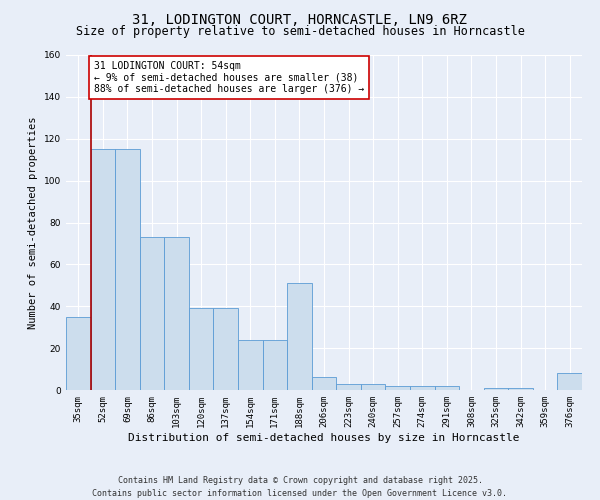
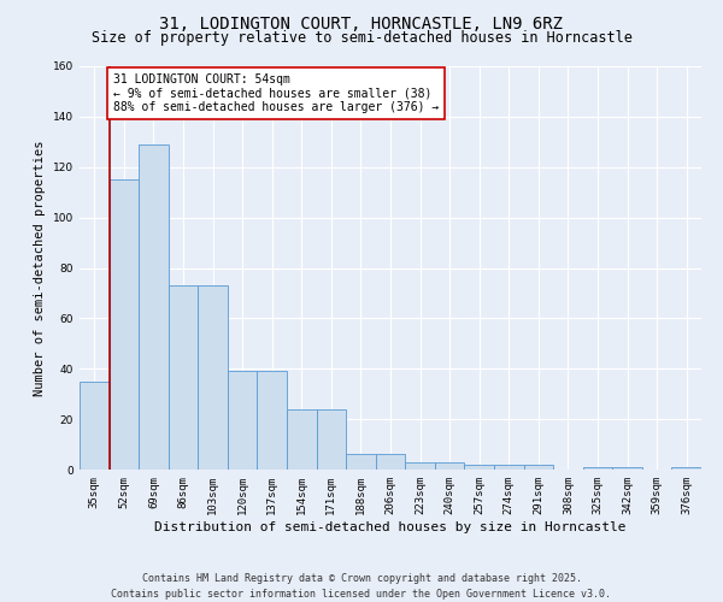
69sqm: 115 -> 129
188sqm: 51 -> 6
376sqm: 8 -> 1
